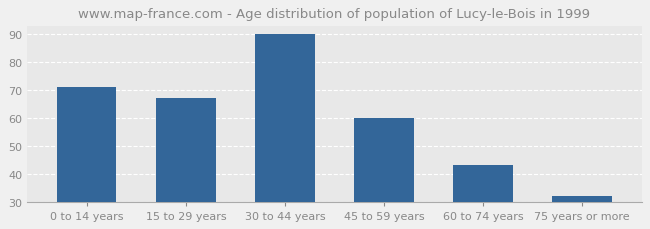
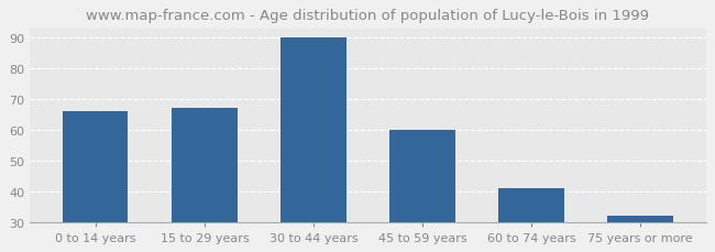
0 to 14 years: 71 -> 66
60 to 74 years: 43 -> 41
